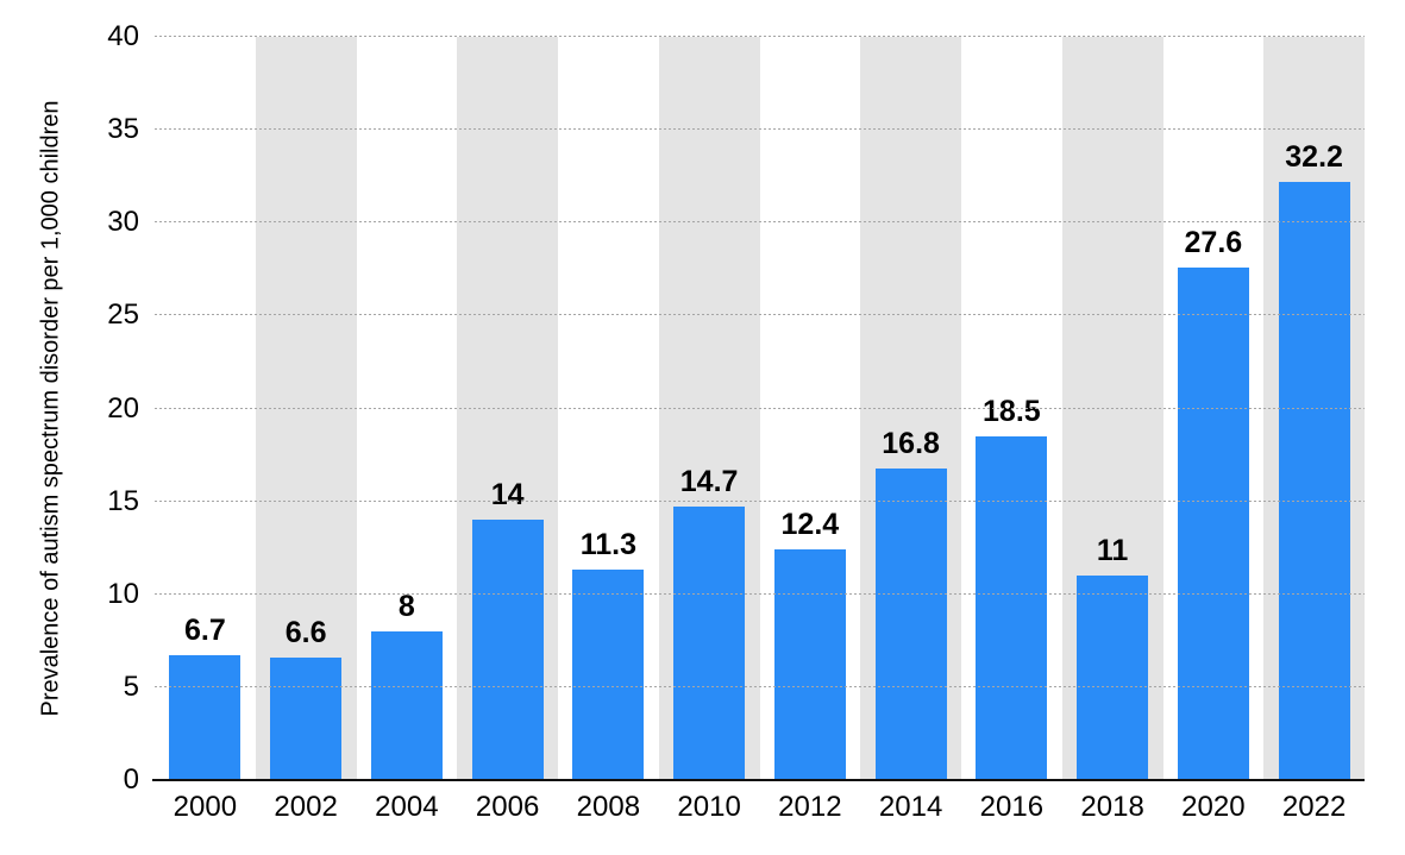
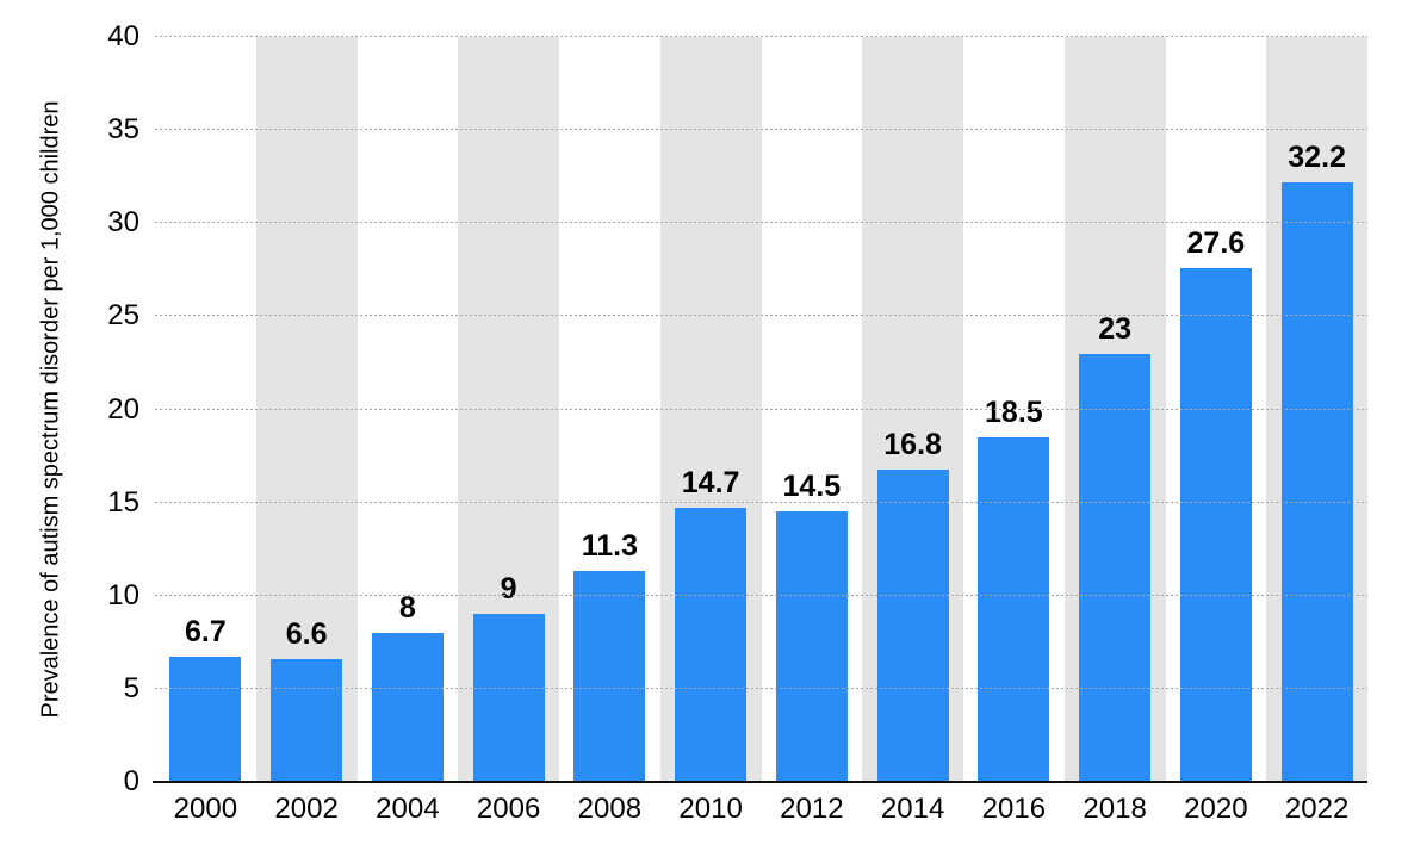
2006: 14 -> 9
2012: 12.4 -> 14.5
2018: 11 -> 23
